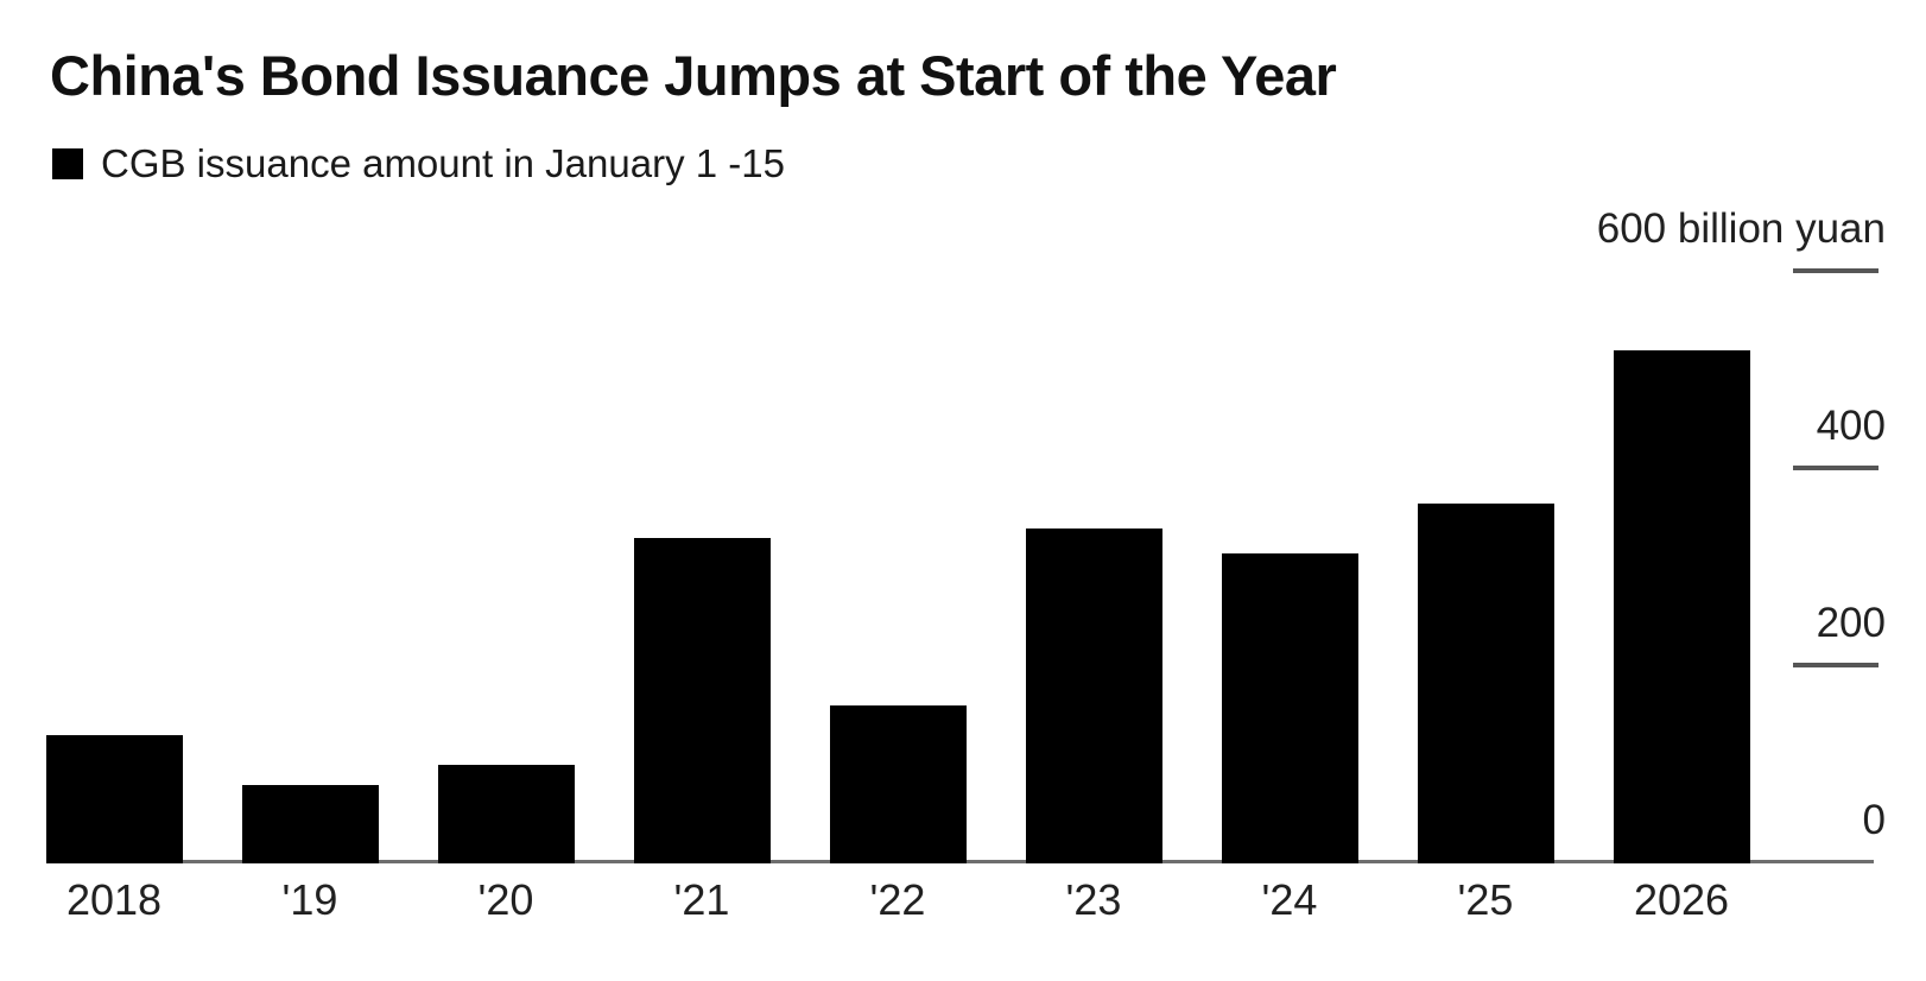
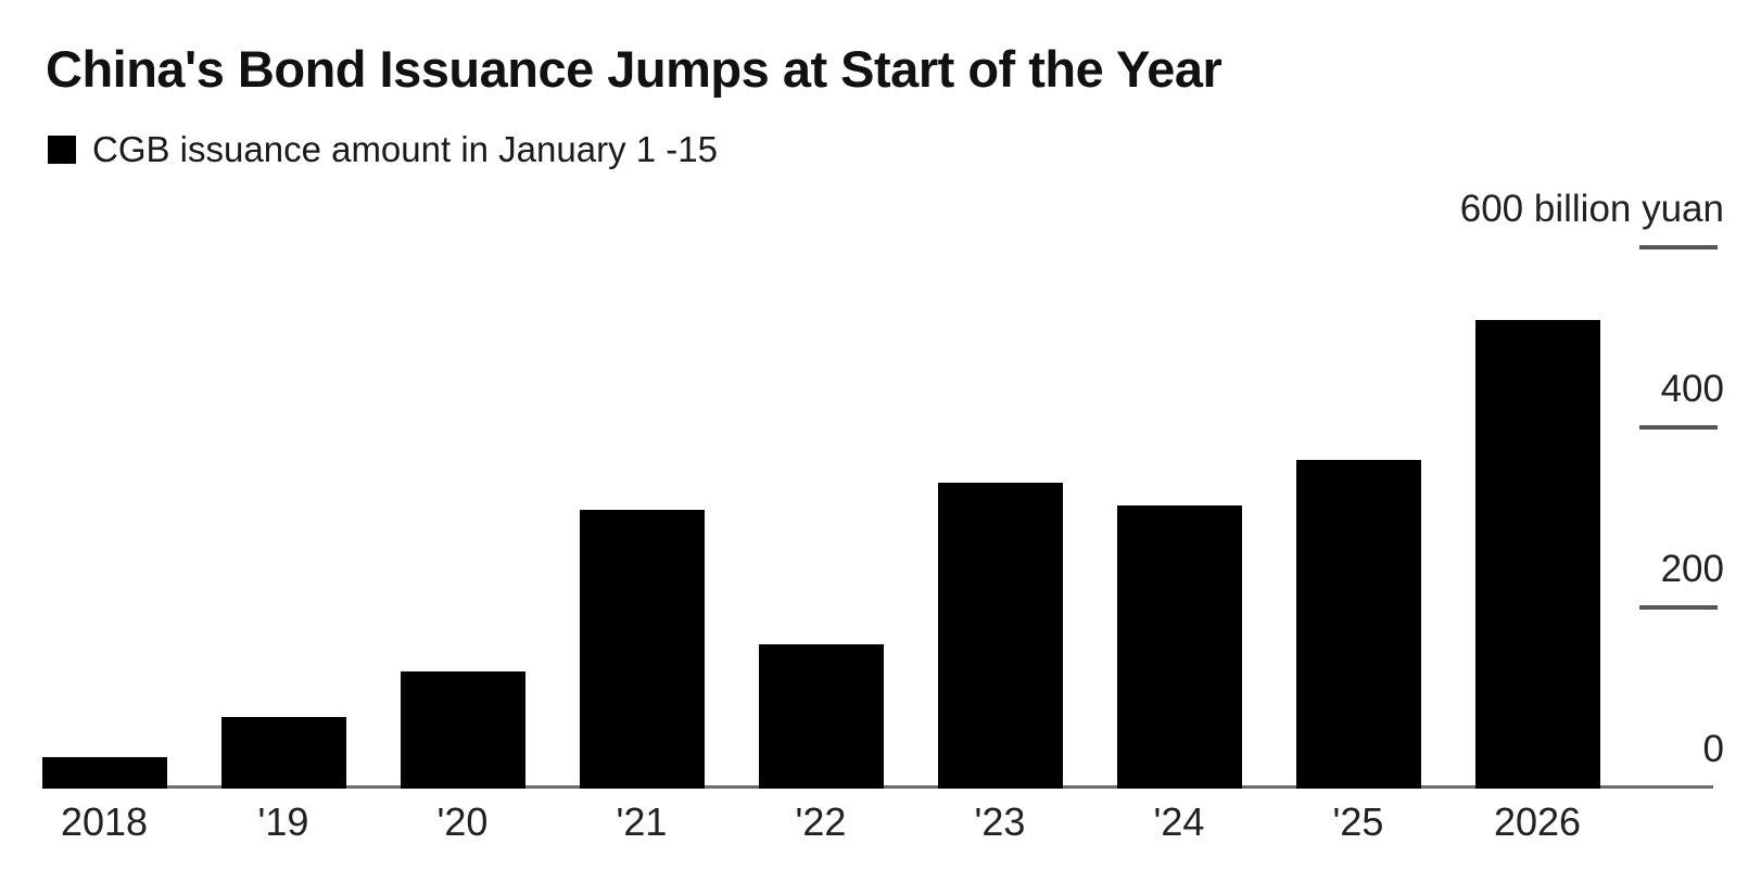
2018: 130 -> 40
'20: 100 -> 130
'21: 330 -> 310
